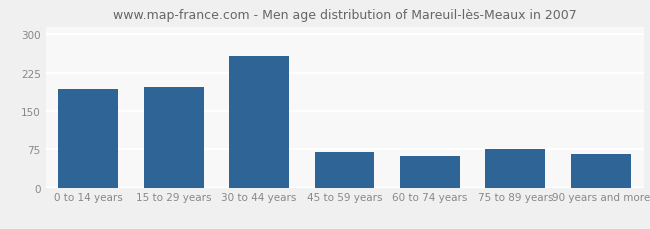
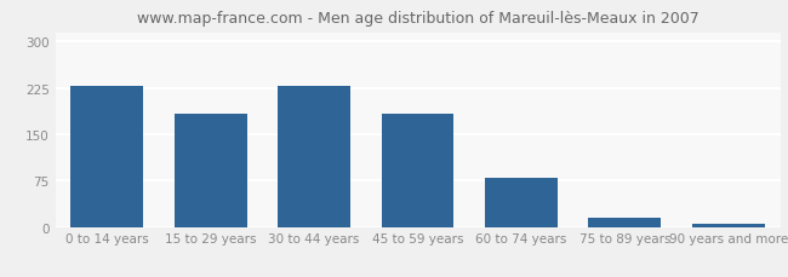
0 to 14 years: 192 -> 228
15 to 29 years: 196 -> 183
30 to 44 years: 258 -> 229
45 to 59 years: 70 -> 183
60 to 74 years: 62 -> 80
75 to 89 years: 76 -> 14
90 years and more: 66 -> 5
